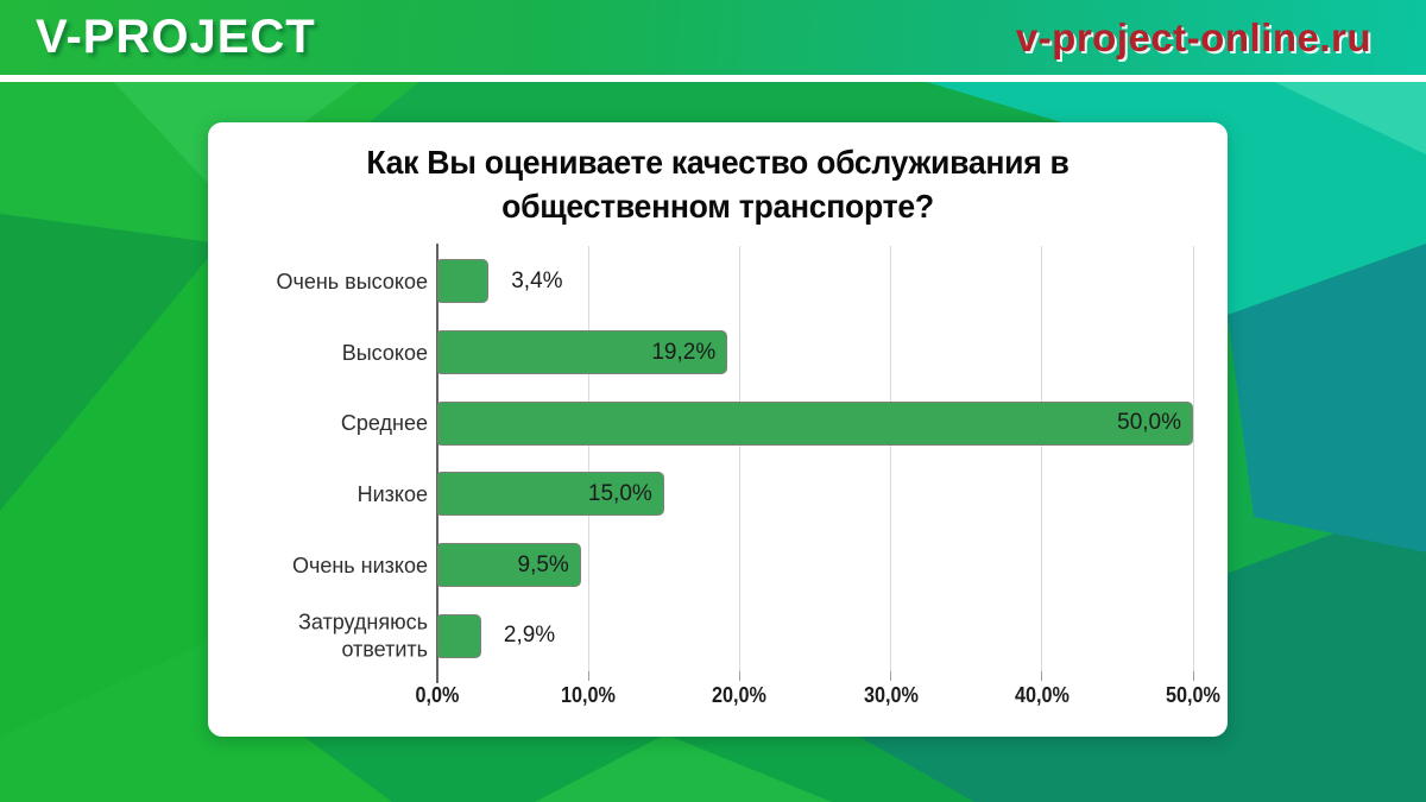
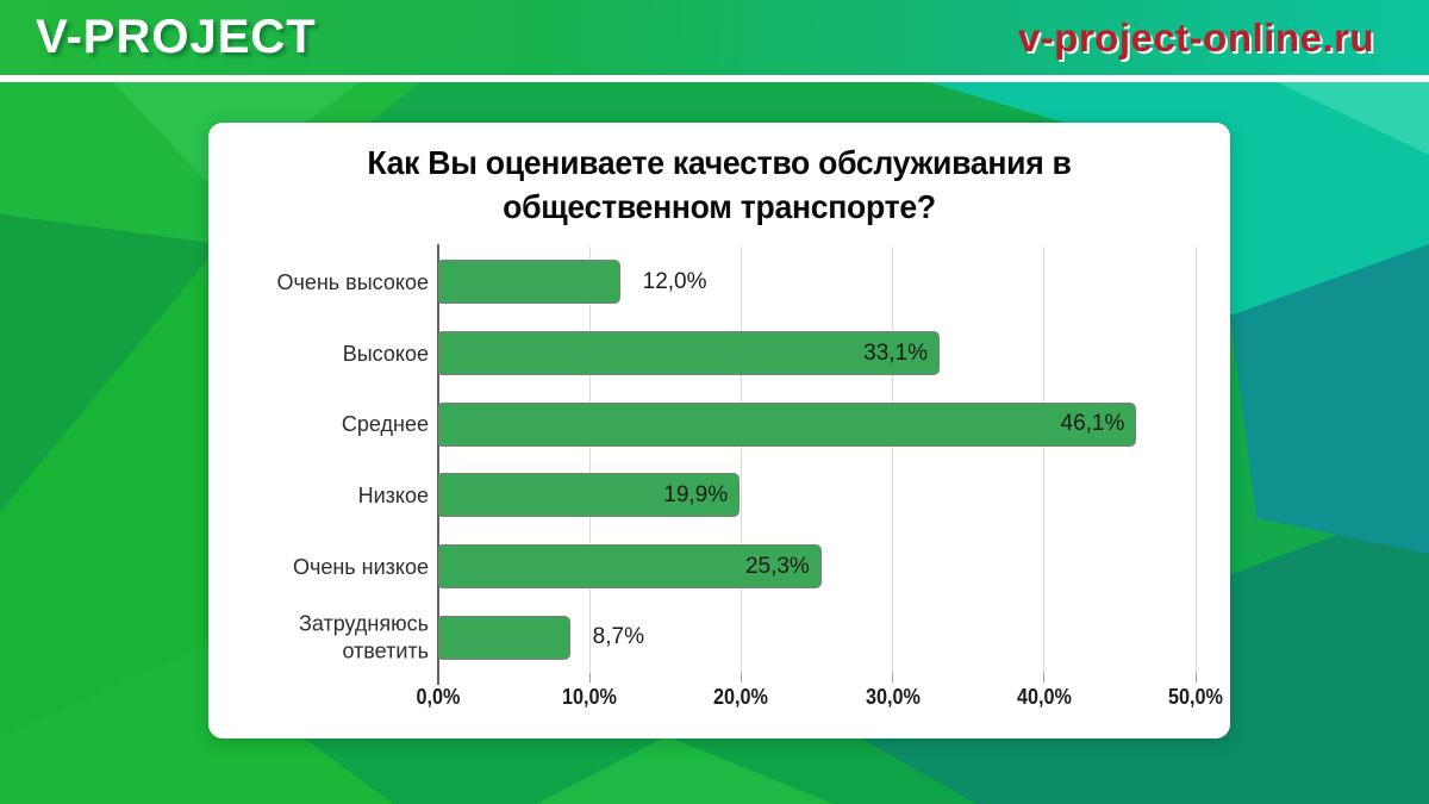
Очень высокое: 3,4% -> 12,0%
Высокое: 19,2% -> 33,1%
Среднее: 50,0% -> 46,1%
Низкое: 15,0% -> 19,9%
Очень низкое: 9,5% -> 25,3%
Затрудняюсь ответить: 2,9% -> 8,7%
